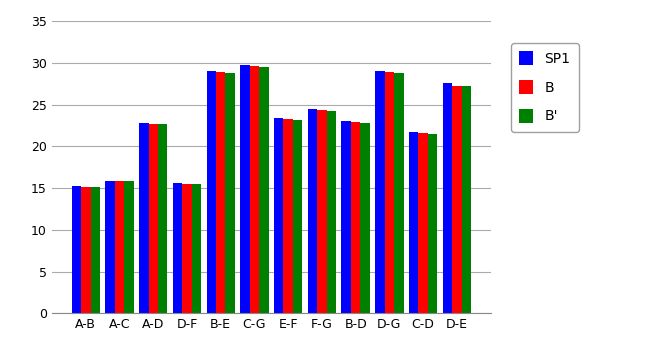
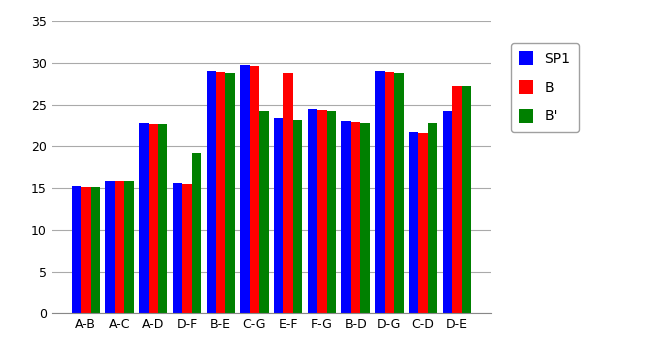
B'/D-F: 15.5 -> 19.2
B'/C-G: 29.5 -> 24.2
B/E-F: 23.3 -> 28.8
B'/C-D: 21.5 -> 22.8
SP1/D-E: 27.6 -> 24.2
